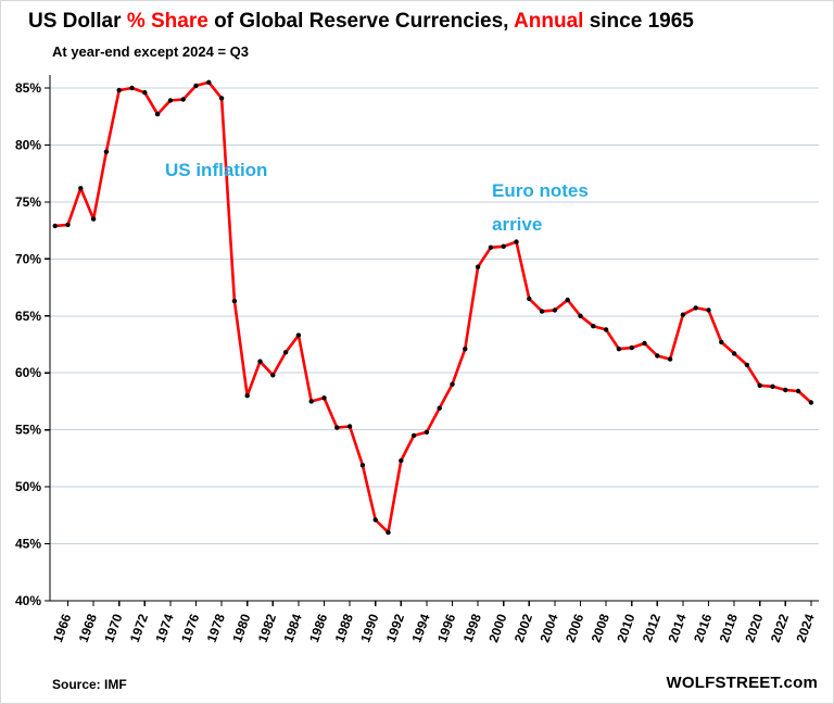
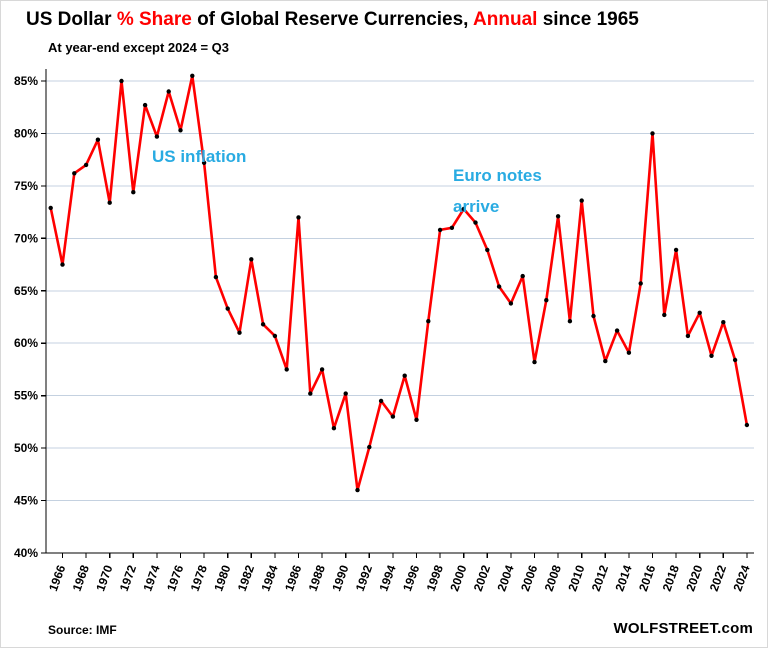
1966: 73.0% -> 67.5%
1968: 73.5% -> 77.0%
1970: 84.8% -> 73.4%
1972: 84.6% -> 74.4%
1974: 83.9% -> 79.7%
1976: 85.2% -> 80.3%
1978: 84.1% -> 77.2%
1980: 58.0% -> 63.3%
1982: 59.8% -> 68.0%
1984: 63.3% -> 60.7%
1986: 57.8% -> 72.0%
1988: 55.3% -> 57.5%
1990: 47.1% -> 55.2%
1992: 52.3% -> 50.1%
1994: 54.8% -> 53.0%
1996: 59.0% -> 52.7%
1998: 69.3% -> 70.8%
2000: 71.1% -> 72.8%
2002: 66.5% -> 68.9%
2004: 65.5% -> 63.8%
2006: 65.0% -> 58.2%
2008: 63.8% -> 72.1%
2010: 62.2% -> 73.6%
2012: 61.5% -> 58.3%
2014: 65.1% -> 59.1%
2016: 65.5% -> 80.0%
2018: 61.7% -> 68.9%
2020: 58.9% -> 62.9%
2022: 58.5% -> 62.0%
2024: 57.4% -> 52.2%
